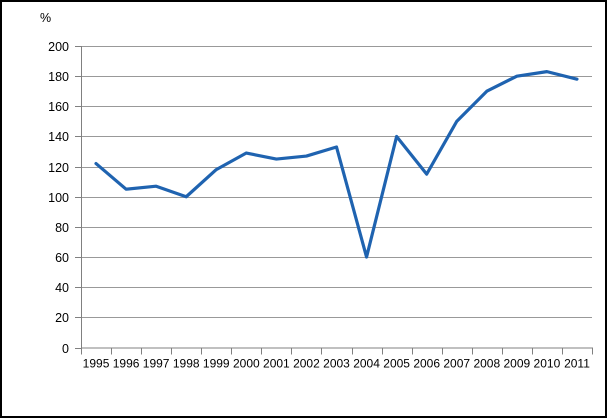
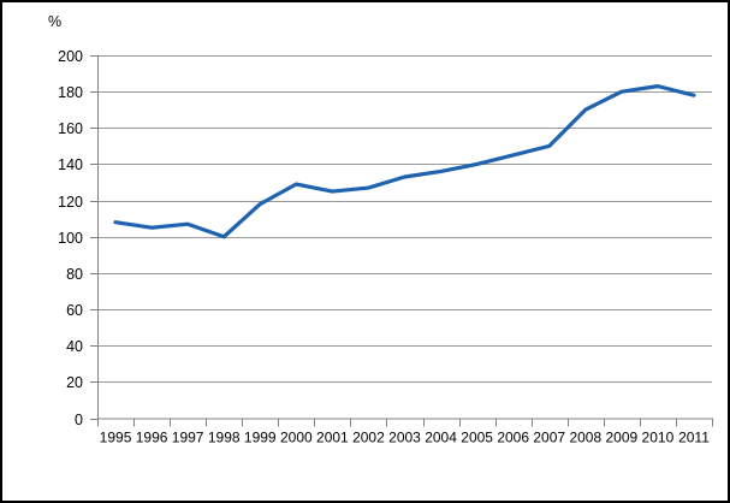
1995: 122 -> 108
2004: 60 -> 136
2006: 115 -> 145
